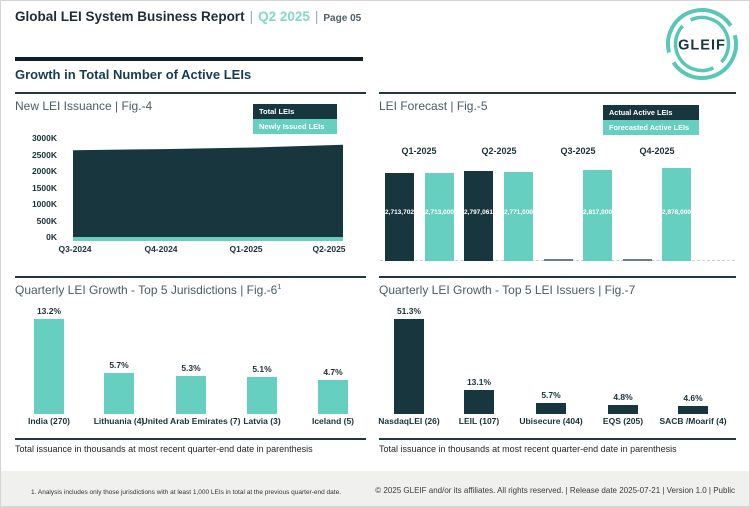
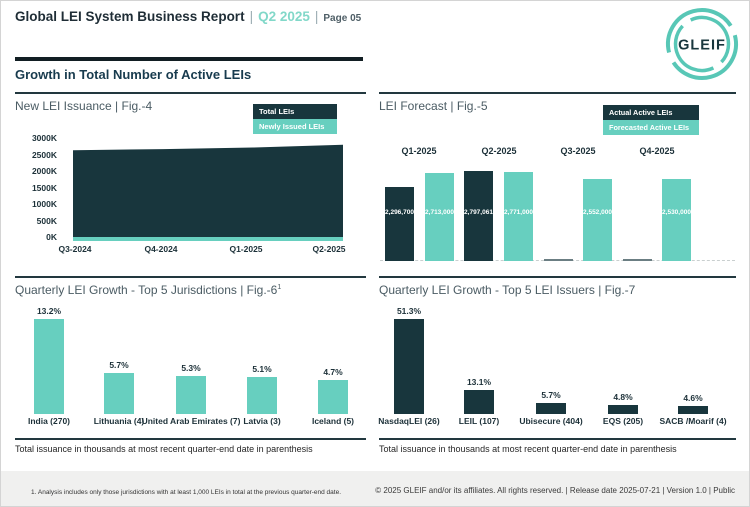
LEI Forecast | Fig.-5/Actual Active LEIs/Q1-2025: 2,713,702 -> 2,296,700
LEI Forecast | Fig.-5/Forecasted Active LEIs/Q3-2025: 2,817,000 -> 2,552,000
LEI Forecast | Fig.-5/Forecasted Active LEIs/Q4-2025: 2,878,000 -> 2,530,000
